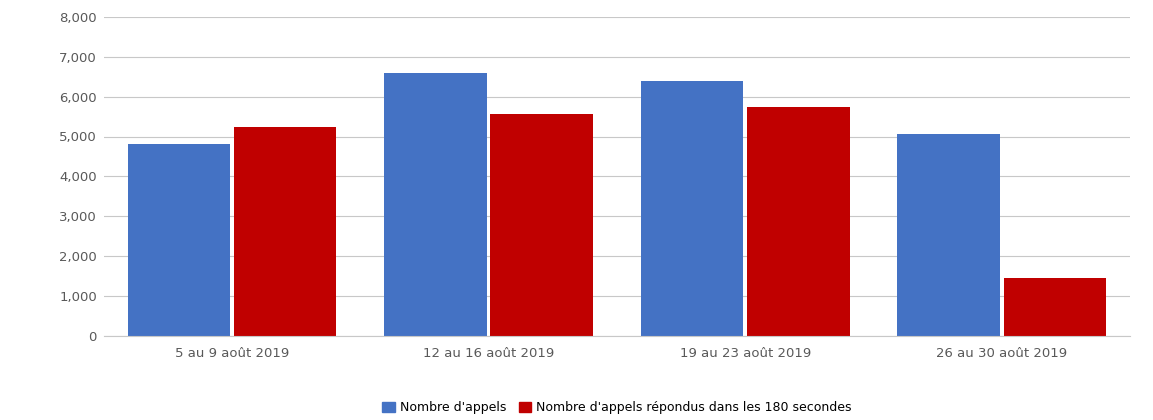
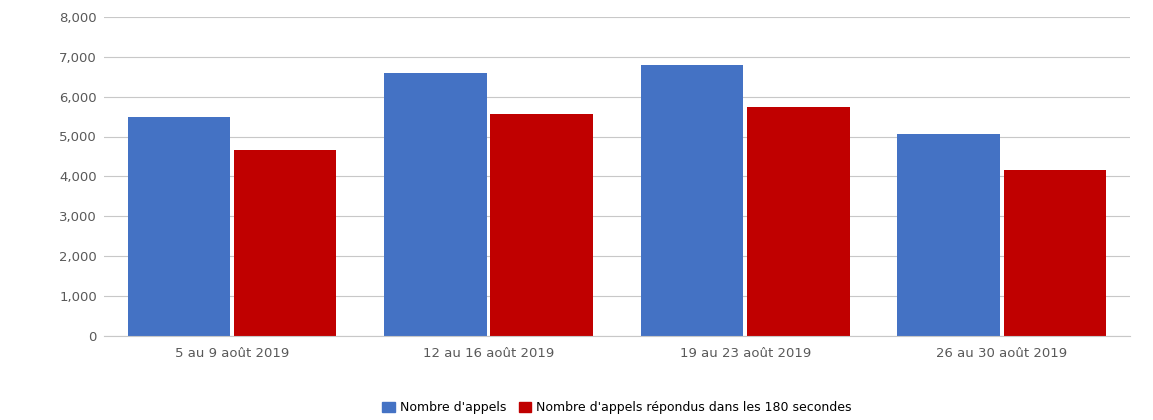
Nombre d'appels/5 au 9 août 2019: 4,800 -> 5,500
Nombre d'appels répondus dans les 180 secondes/5 au 9 août 2019: 5,250 -> 4,650
Nombre d'appels/19 au 23 août 2019: 6,400 -> 6,800
Nombre d'appels répondus dans les 180 secondes/26 au 30 août 2019: 1,450 -> 4,150
